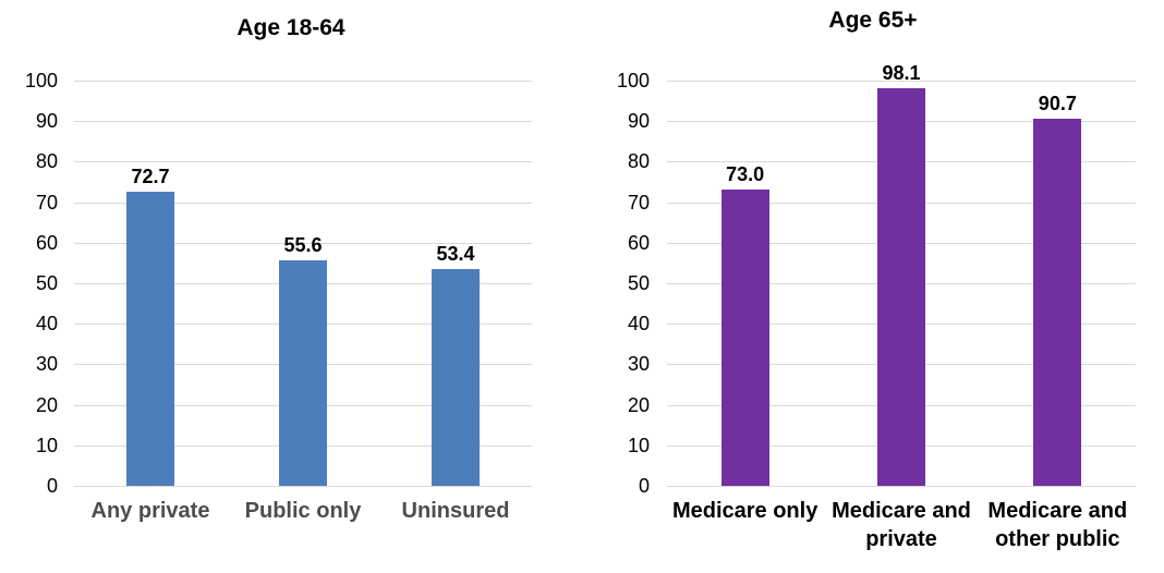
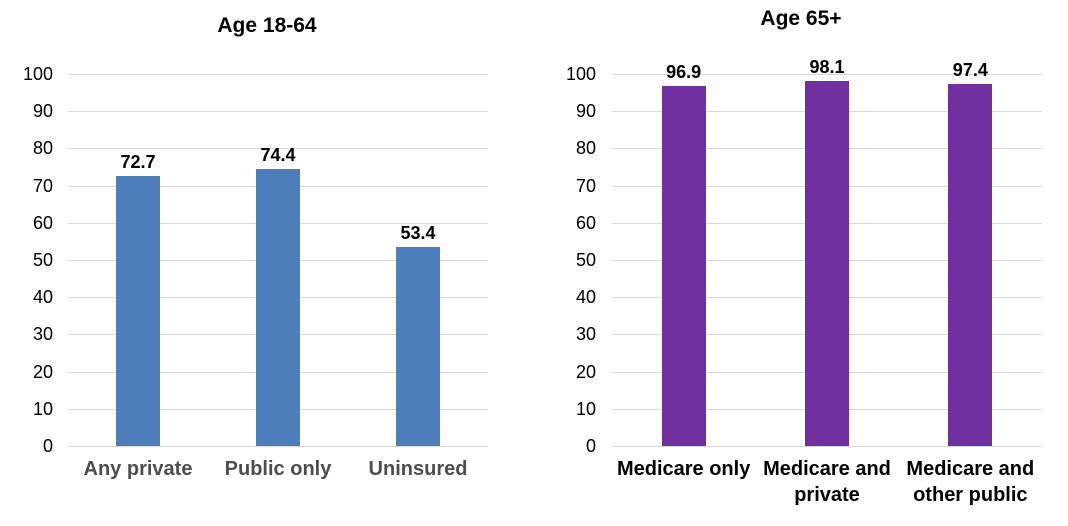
Age 18-64/Public only: 55.6 -> 74.4
Age 65+/Medicare only: 73.0 -> 96.9
Age 65+/Medicare and other public: 90.7 -> 97.4
